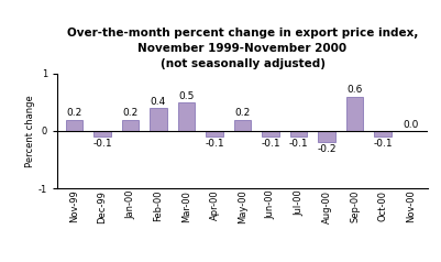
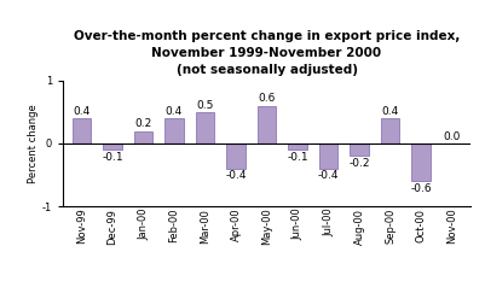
Nov-99: 0.2 -> 0.4
Apr-00: -0.1 -> -0.4
May-00: 0.2 -> 0.6
Jul-00: -0.1 -> -0.4
Sep-00: 0.6 -> 0.4
Oct-00: -0.1 -> -0.6
